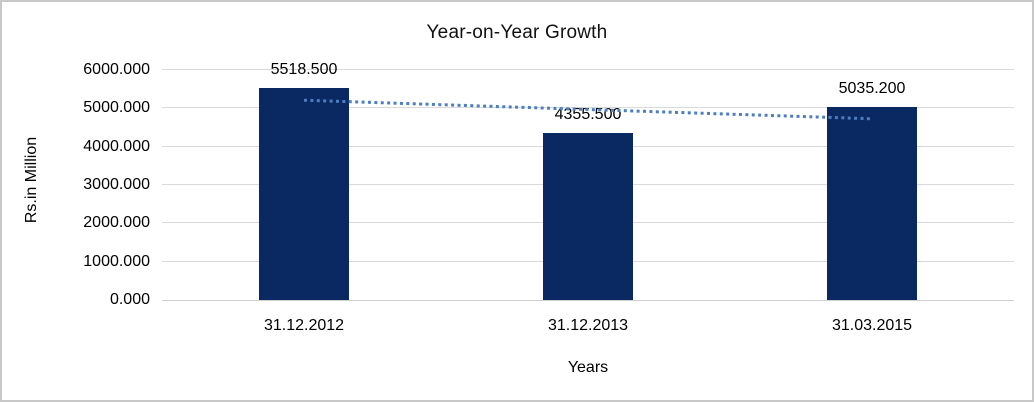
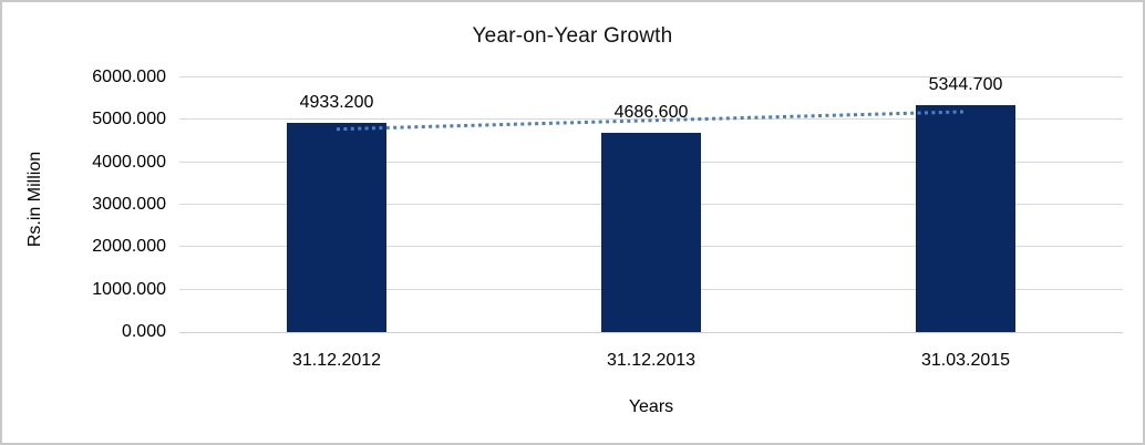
31.12.2012: 5518.500 -> 4933.200
31.12.2013: 4355.500 -> 4686.600
31.03.2015: 5035.200 -> 5344.700
